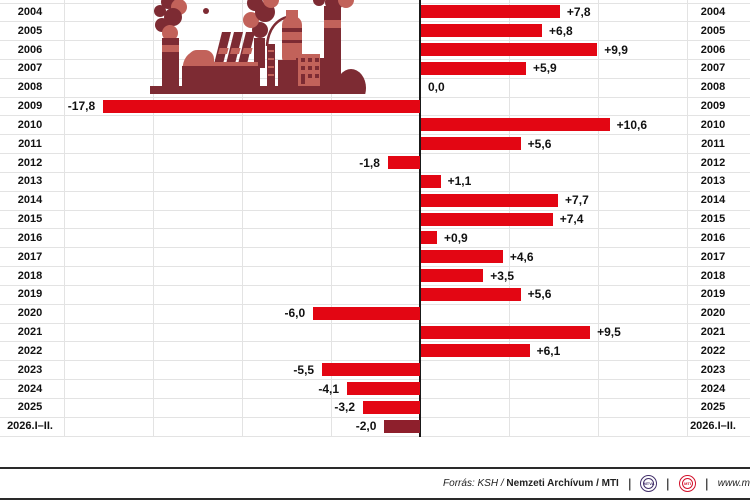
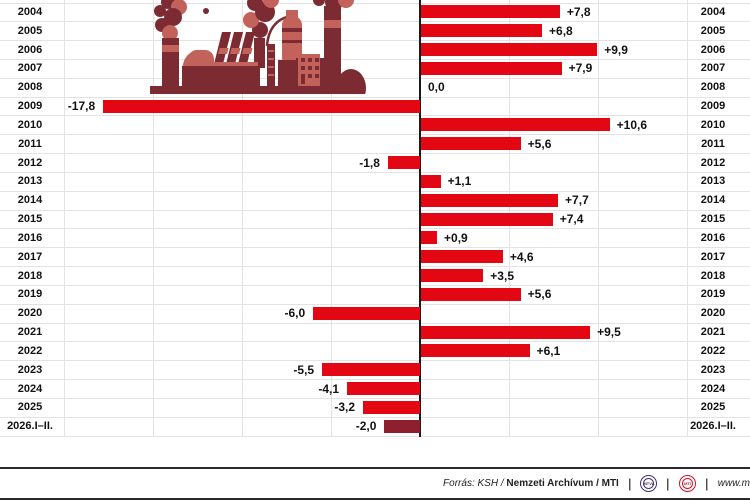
2007: +5,9 -> +7,9
